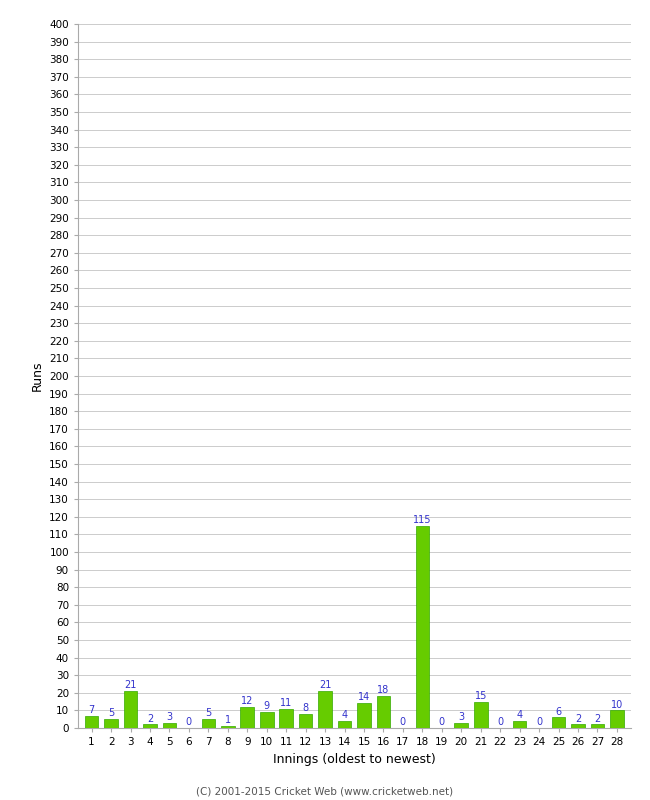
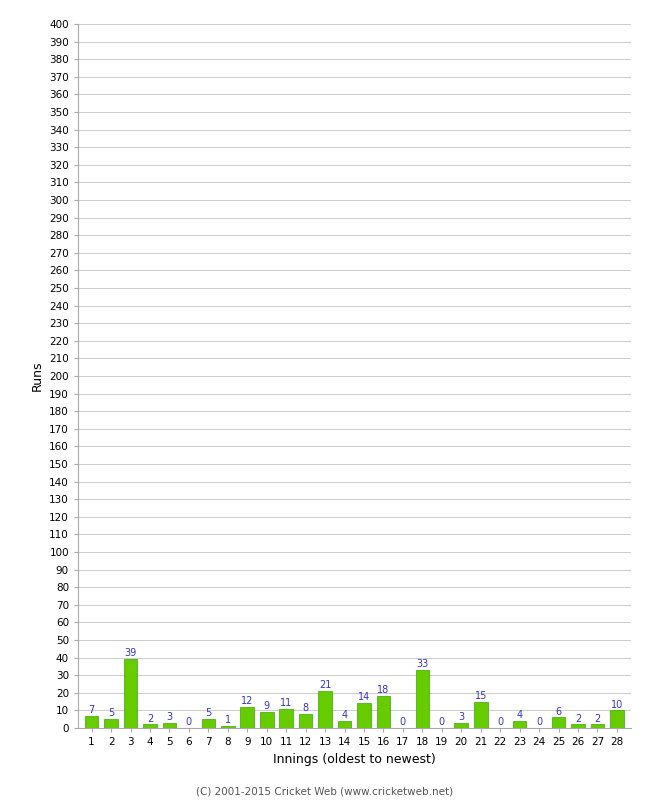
3: 21 -> 39
18: 115 -> 33
